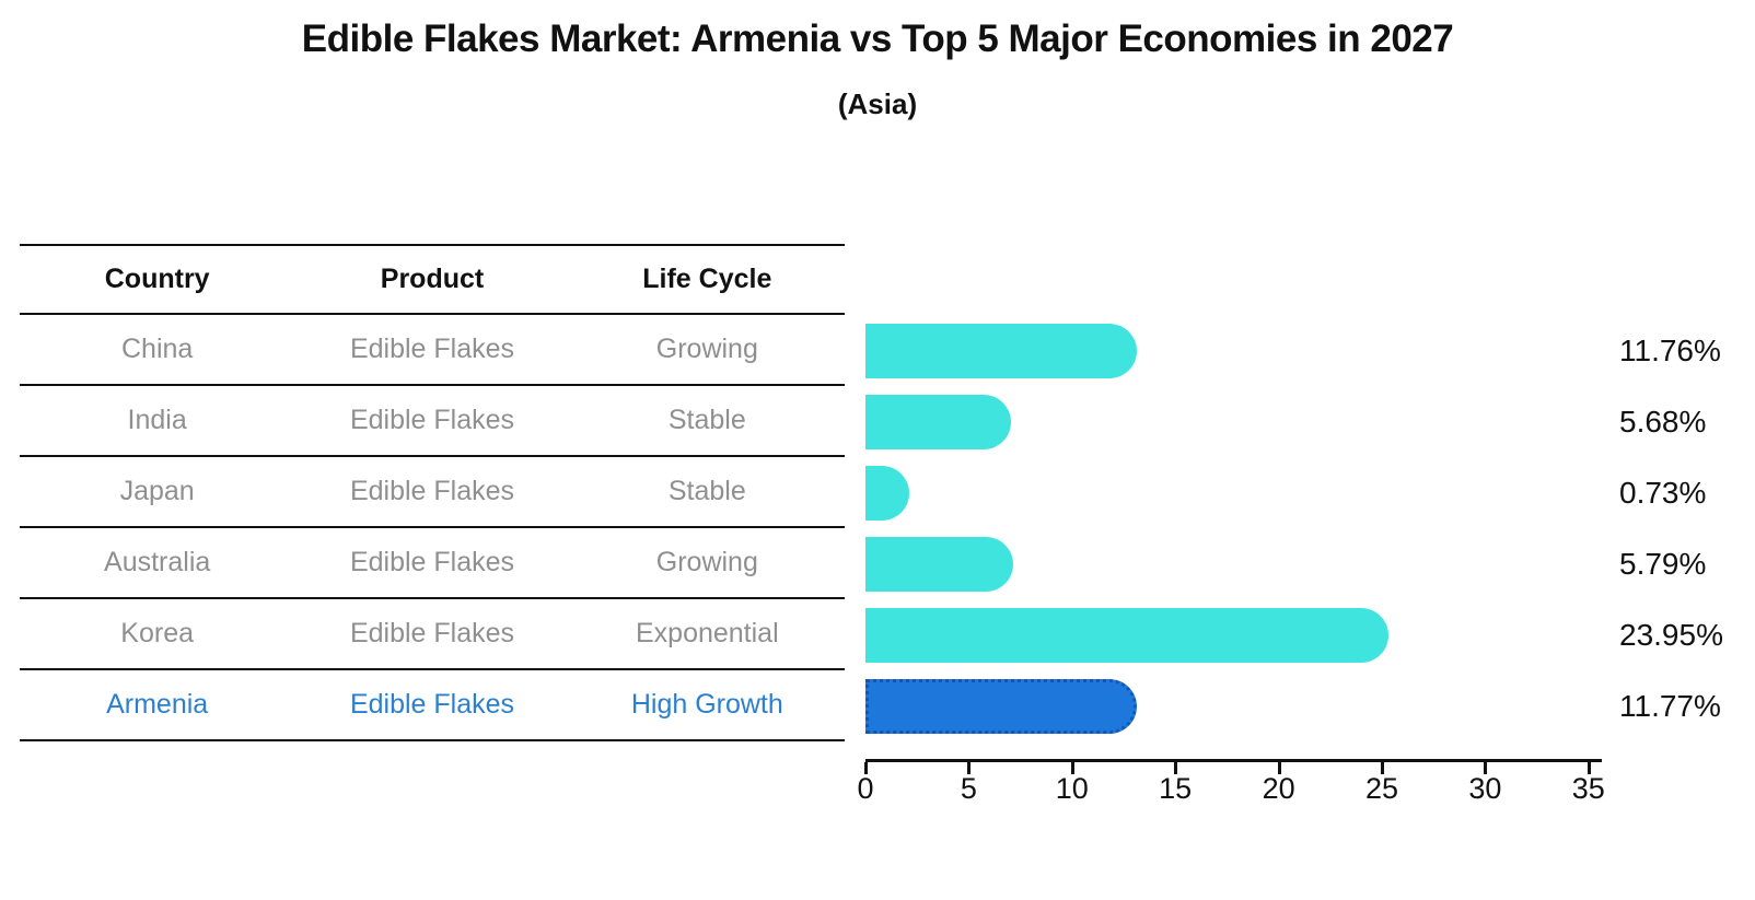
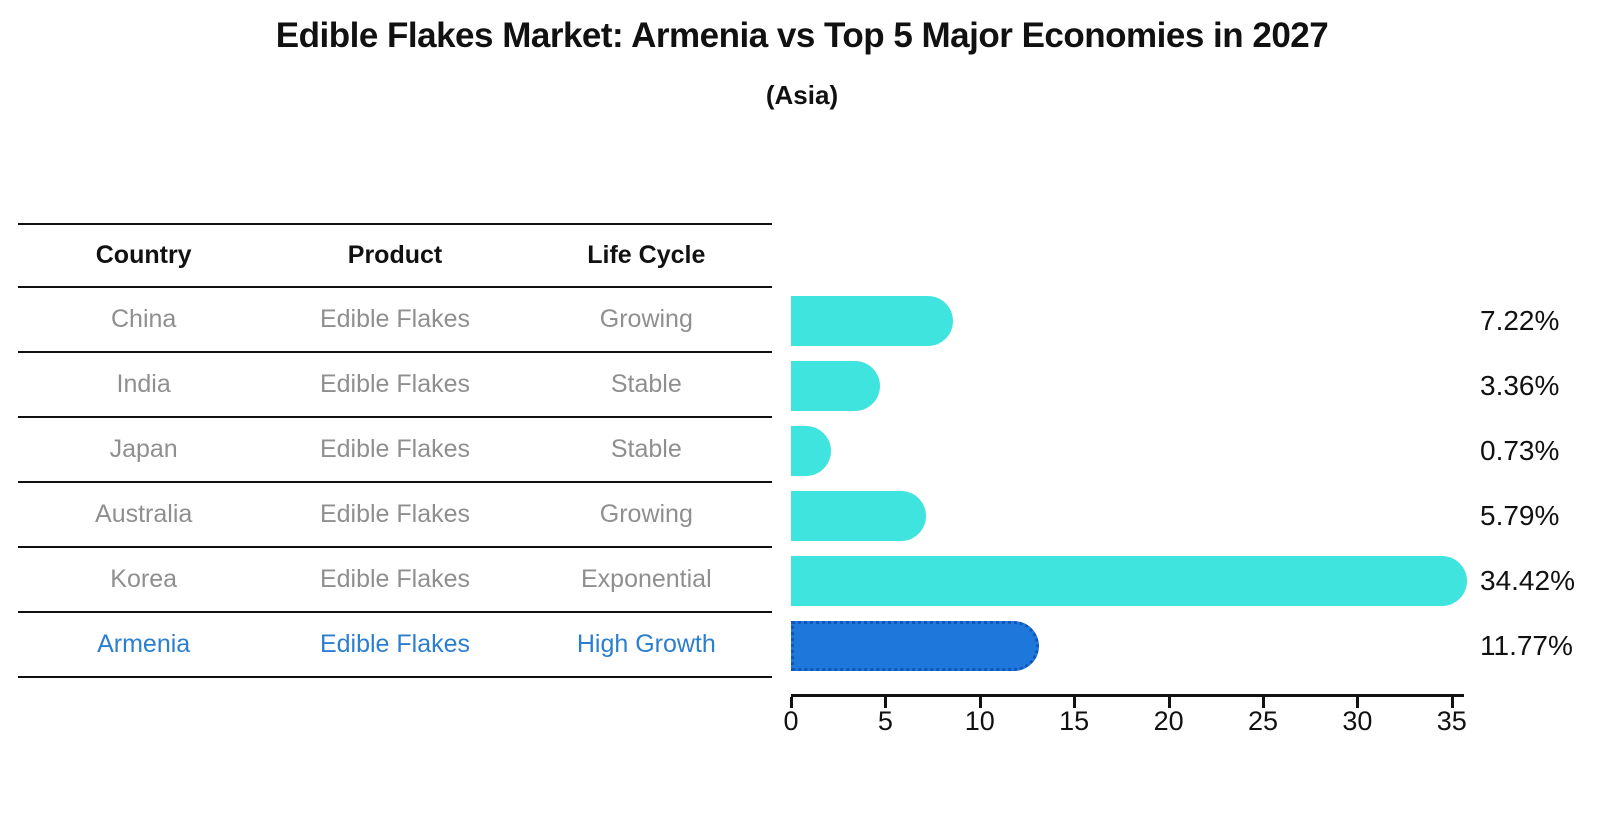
China: 11.76% -> 7.22%
India: 5.68% -> 3.36%
Korea: 23.95% -> 34.42%
